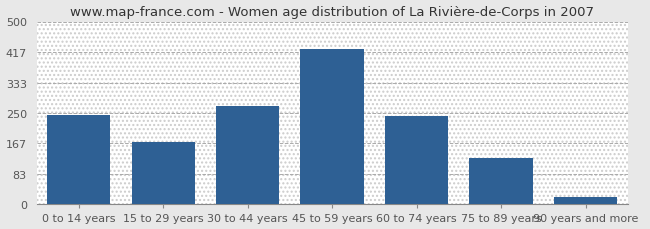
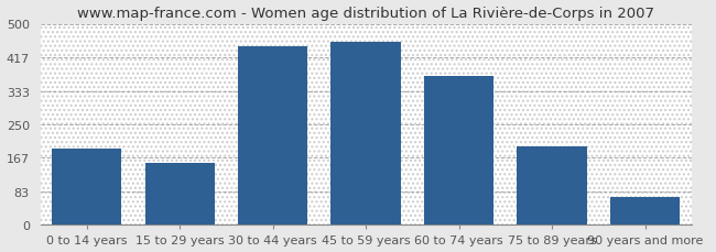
0 to 14 years: 245 -> 190
15 to 29 years: 170 -> 155
30 to 44 years: 270 -> 445
45 to 59 years: 425 -> 455
60 to 74 years: 243 -> 370
75 to 89 years: 128 -> 195
90 years and more: 20 -> 70
